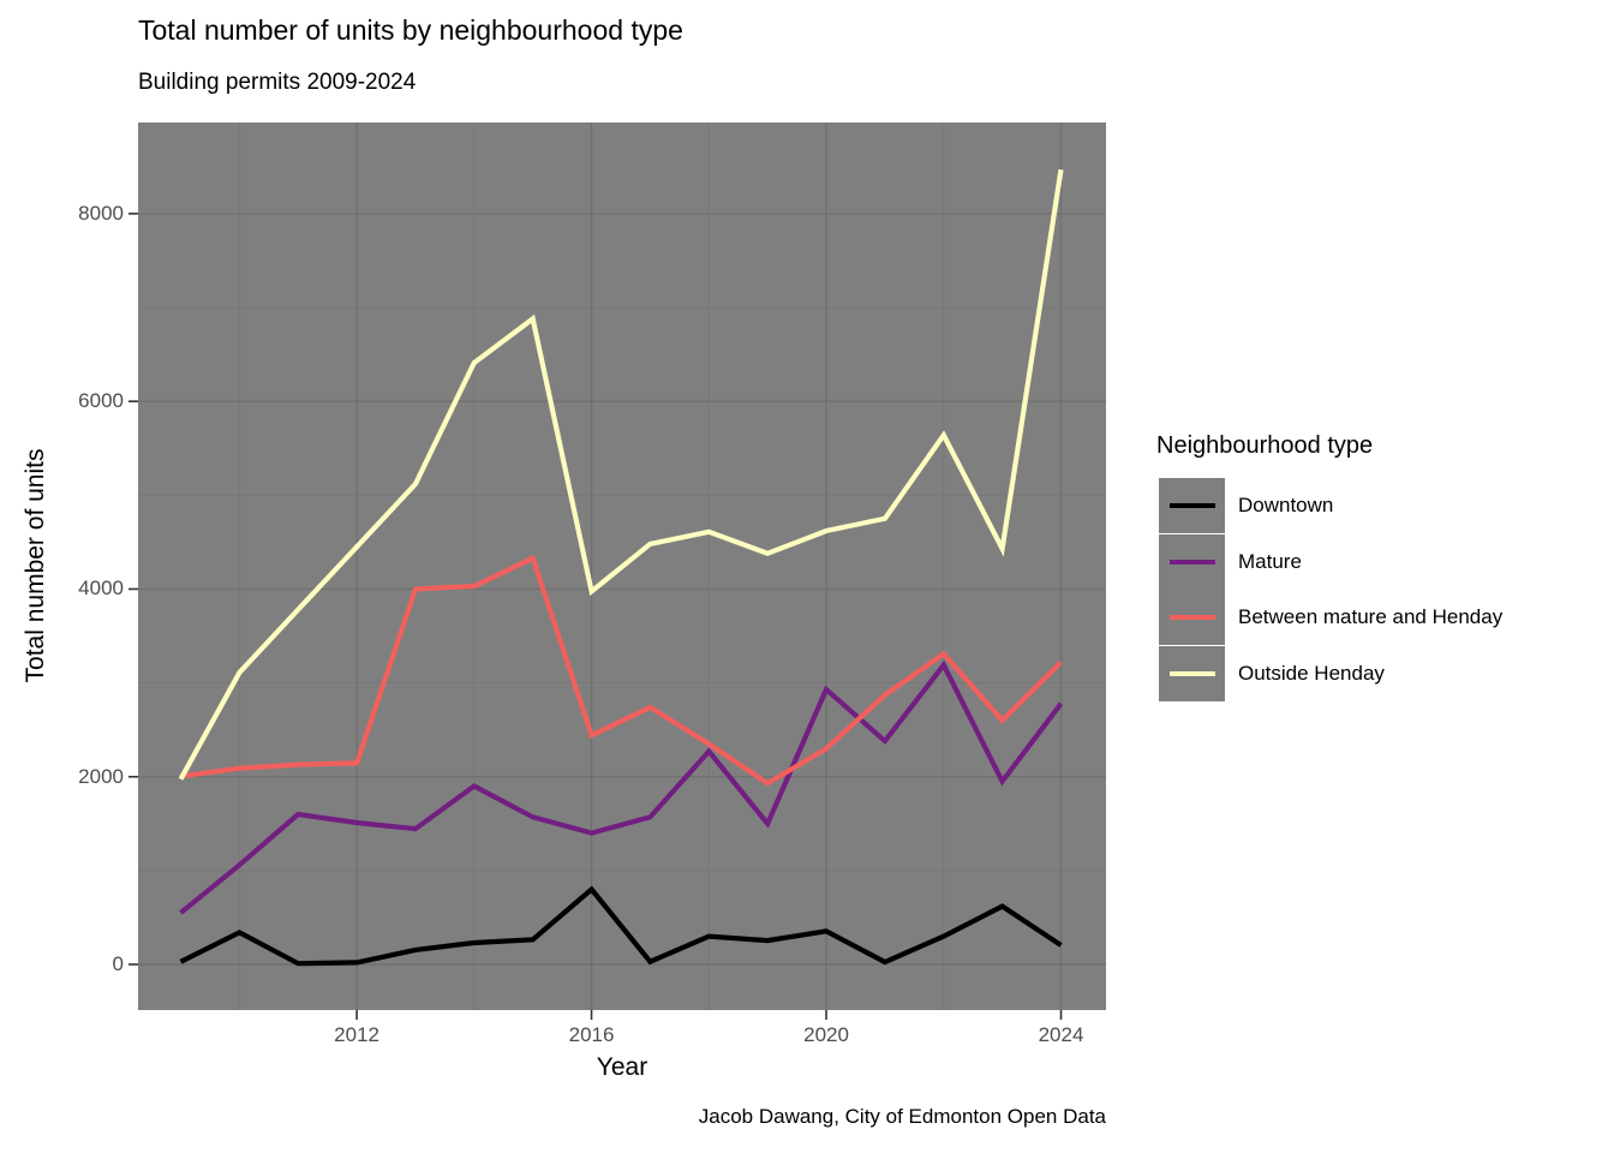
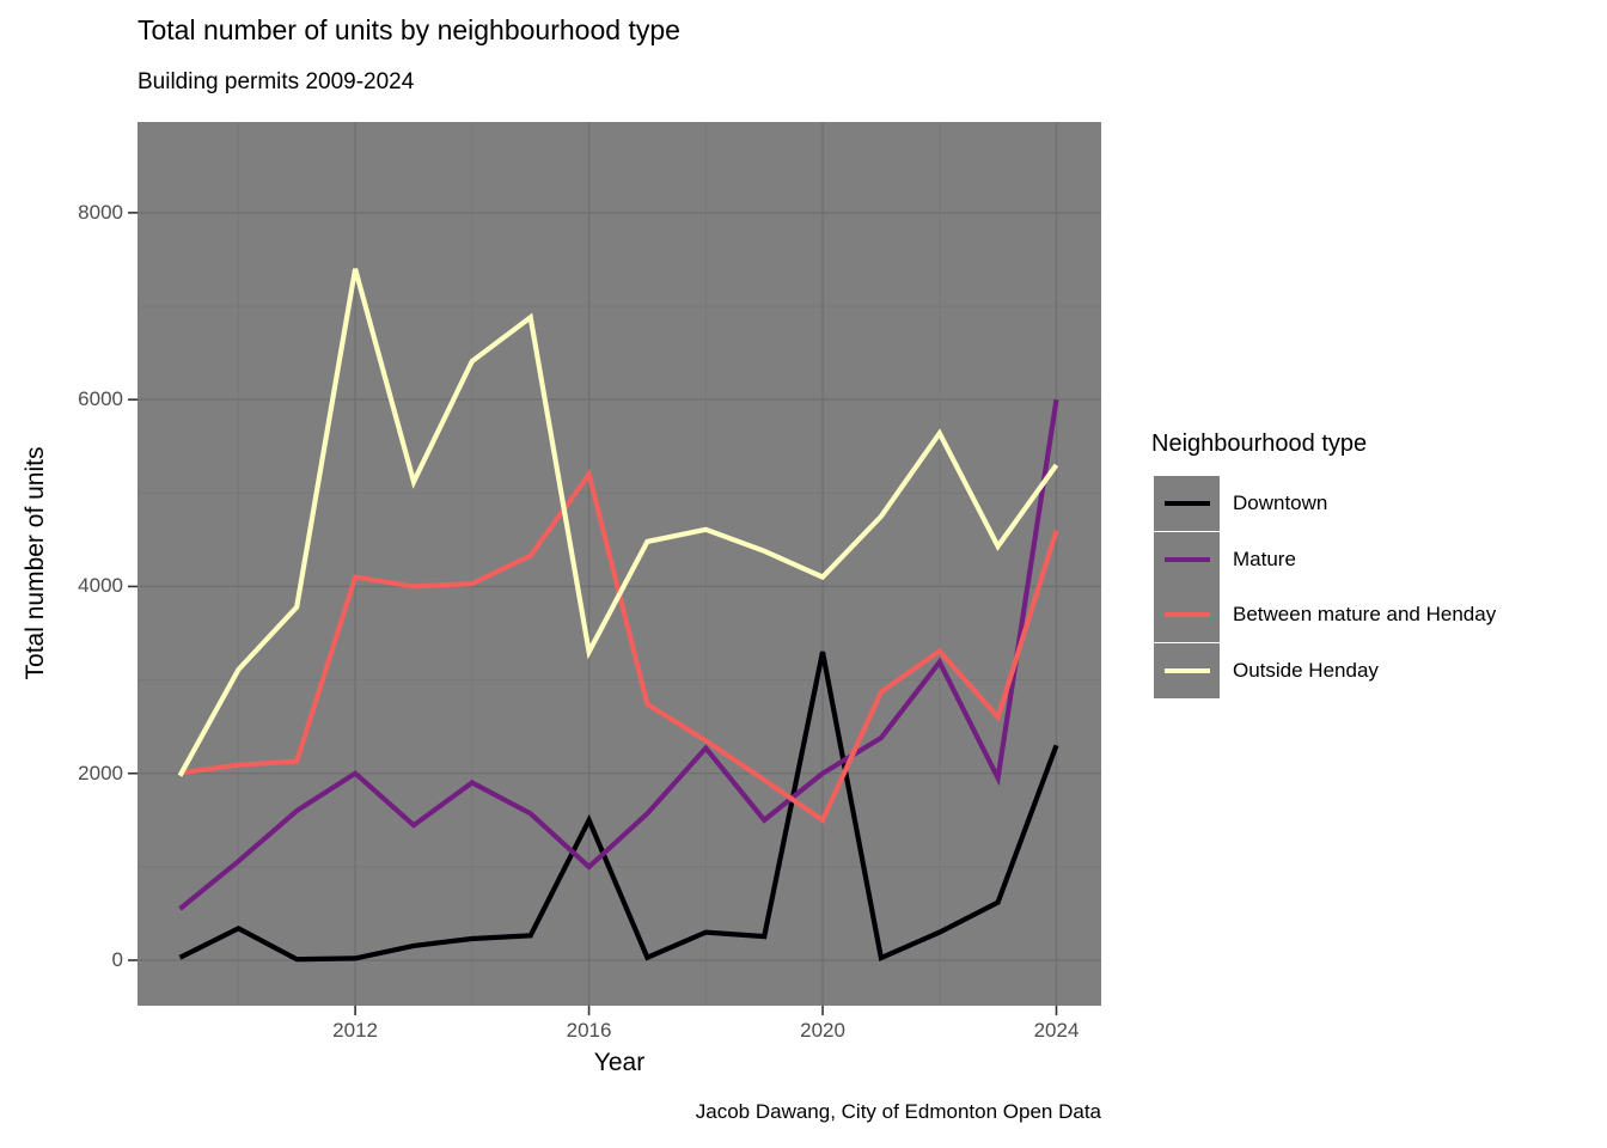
Mature/2012: 1500 -> 2000
Between mature and Henday/2012: 2100 -> 4100
Outside Henday/2012: 4400 -> 7400
Downtown/2016: 800 -> 1500
Mature/2016: 1400 -> 1000
Between mature and Henday/2016: 2400 -> 5200
Outside Henday/2016: 4000 -> 3300
Downtown/2020: 400 -> 3300
Mature/2020: 2900 -> 2000
Between mature and Henday/2020: 2300 -> 1500
Outside Henday/2020: 4600 -> 4100
Downtown/2024: 200 -> 2300
Mature/2024: 2800 -> 6000
Between mature and Henday/2024: 3200 -> 4600
Outside Henday/2024: 8500 -> 5300
